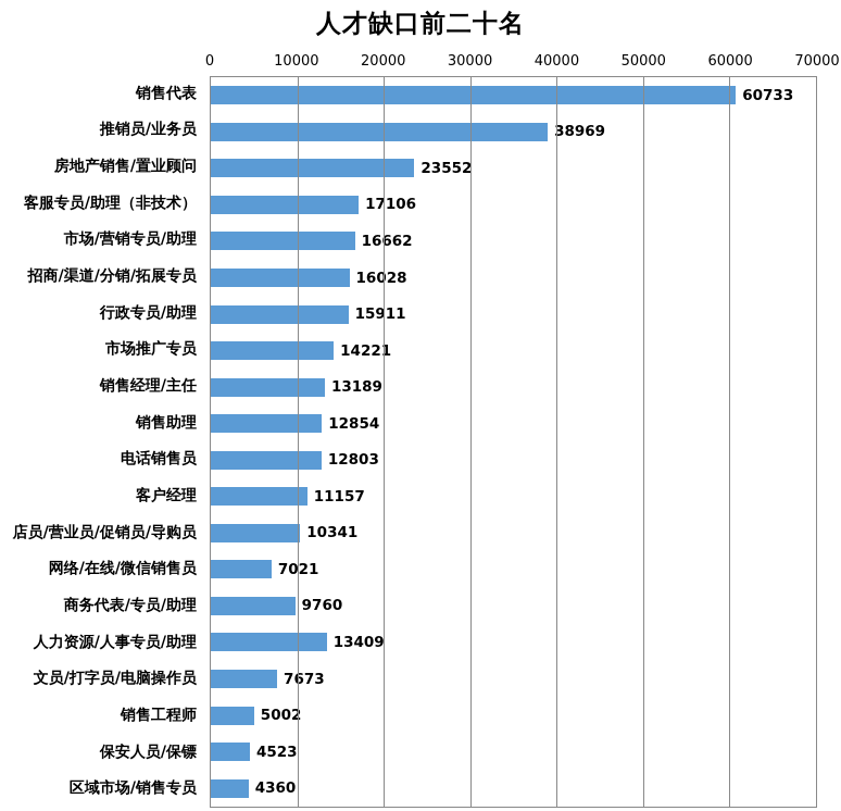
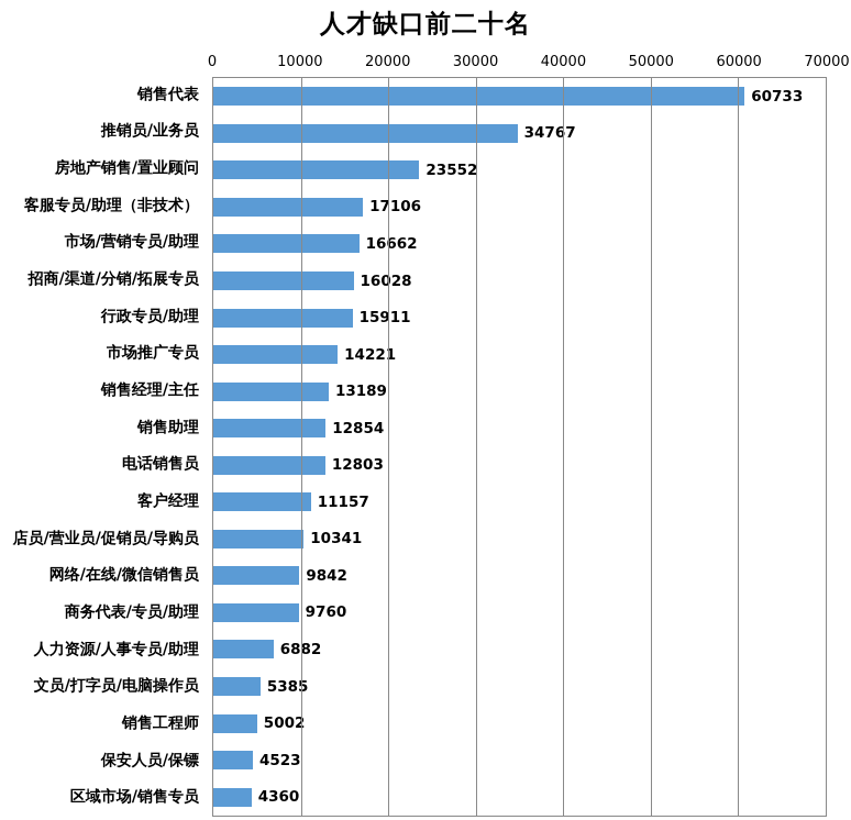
推销员/业务员: 38969 -> 34767
网络/在线/微信销售员: 7021 -> 9842
人力资源/人事专员/助理: 13409 -> 6882
文员/打字员/电脑操作员: 7673 -> 5385
